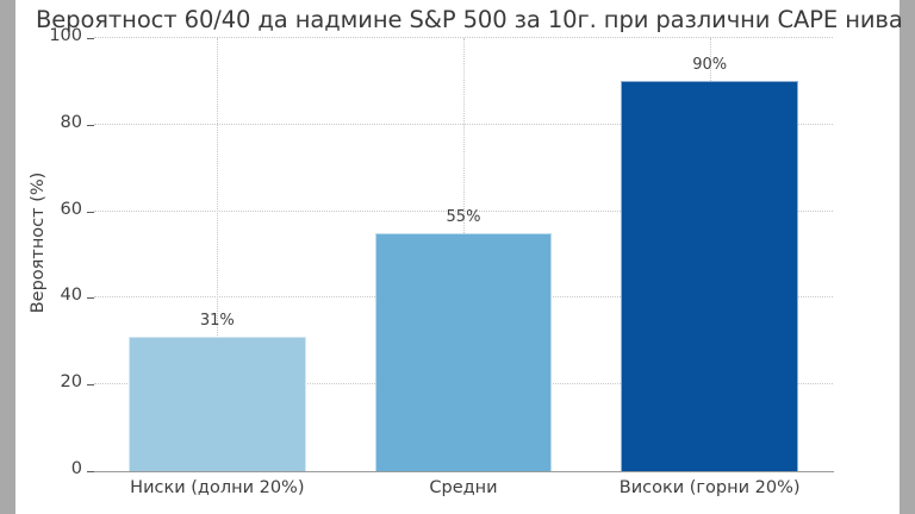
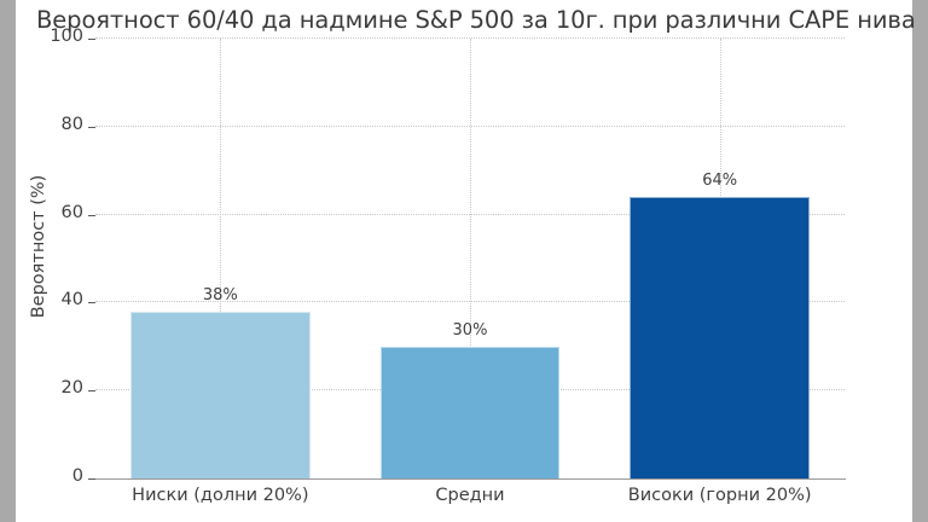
Ниски (долни 20%): 31% -> 38%
Средни: 55% -> 30%
Високи (горни 20%): 90% -> 64%
